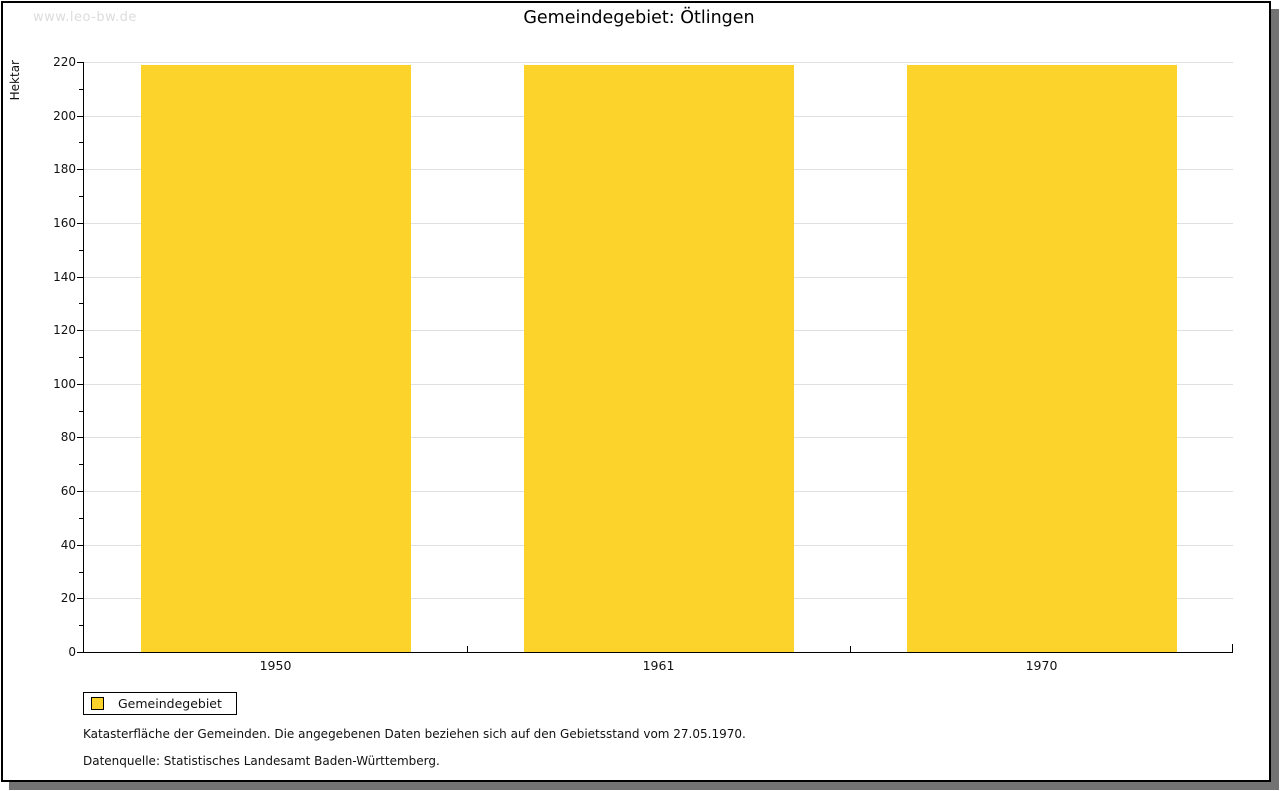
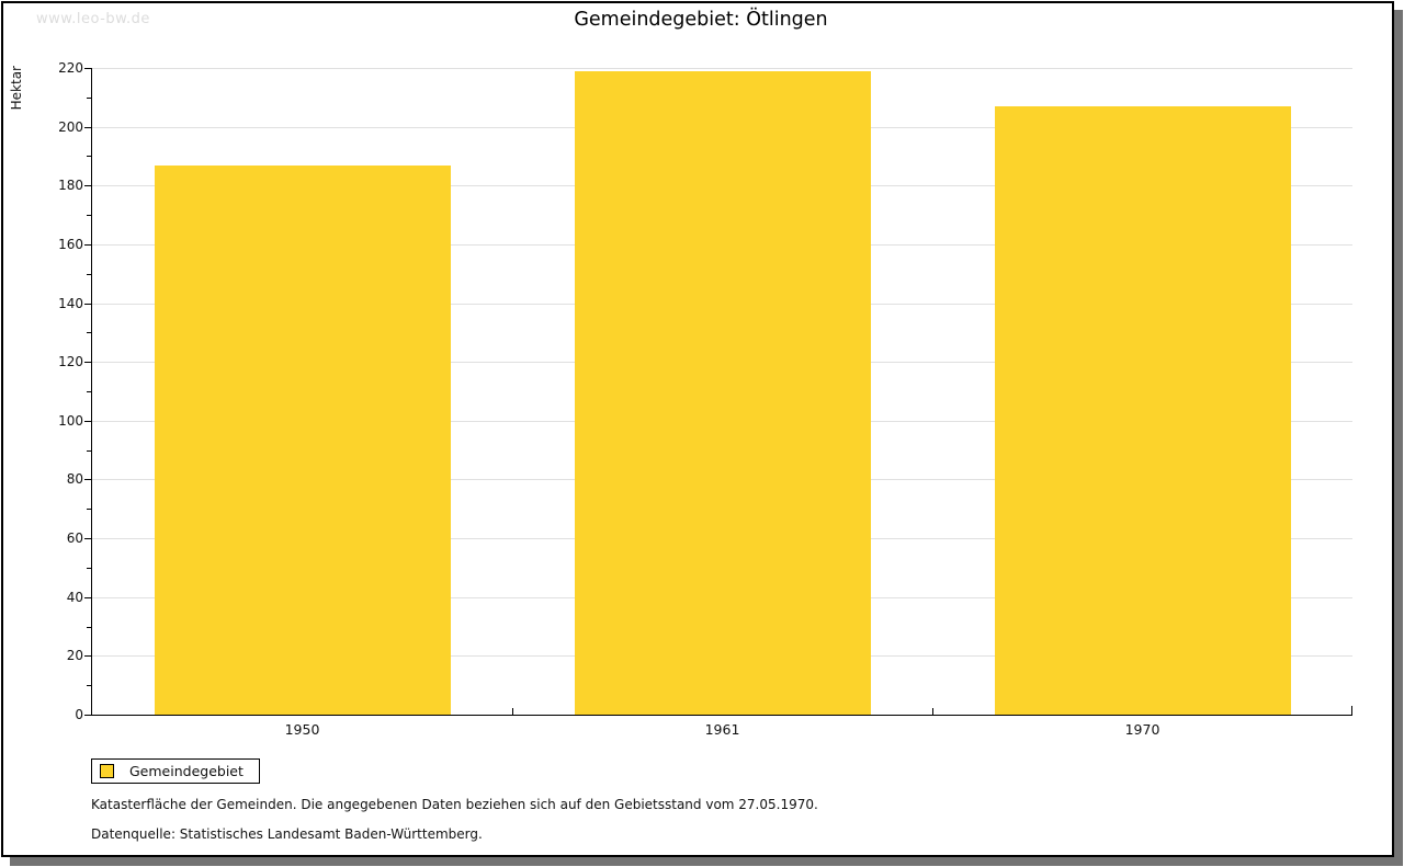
1950: 219 -> 187
1970: 219 -> 207
